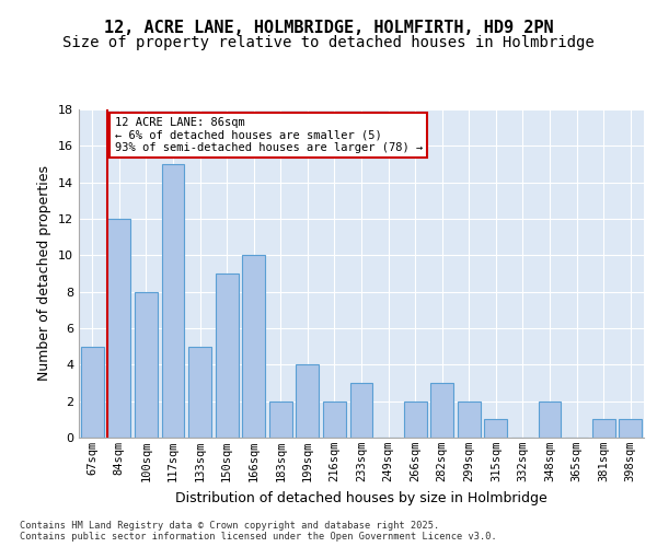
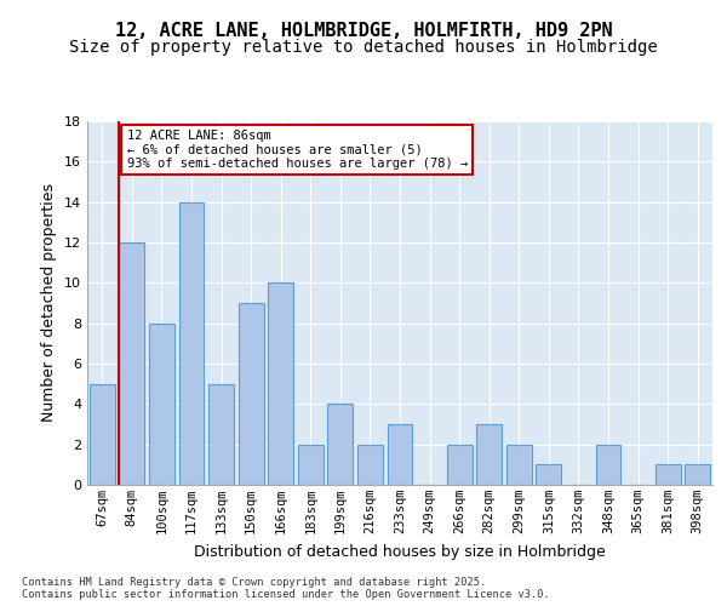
117sqm: 15 -> 14
